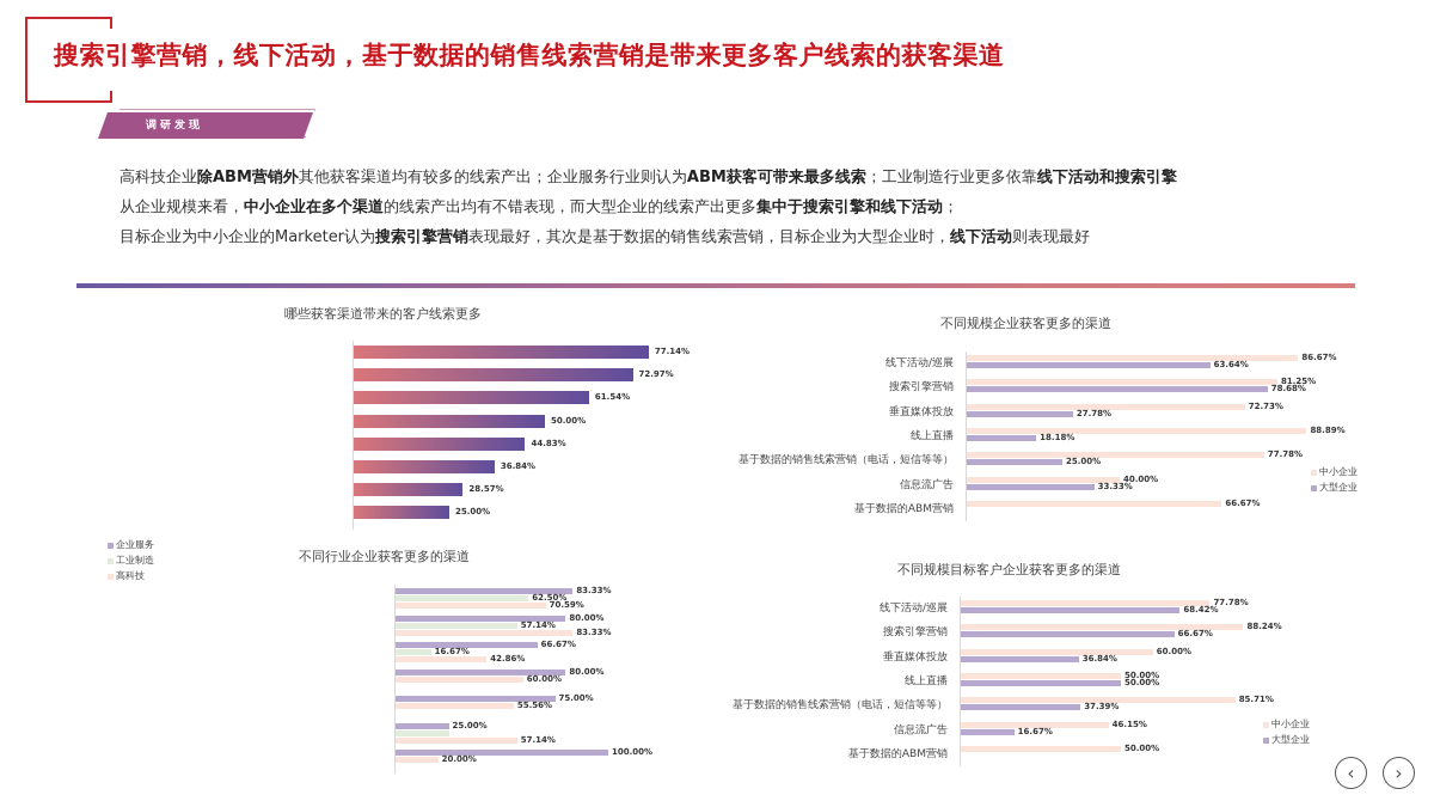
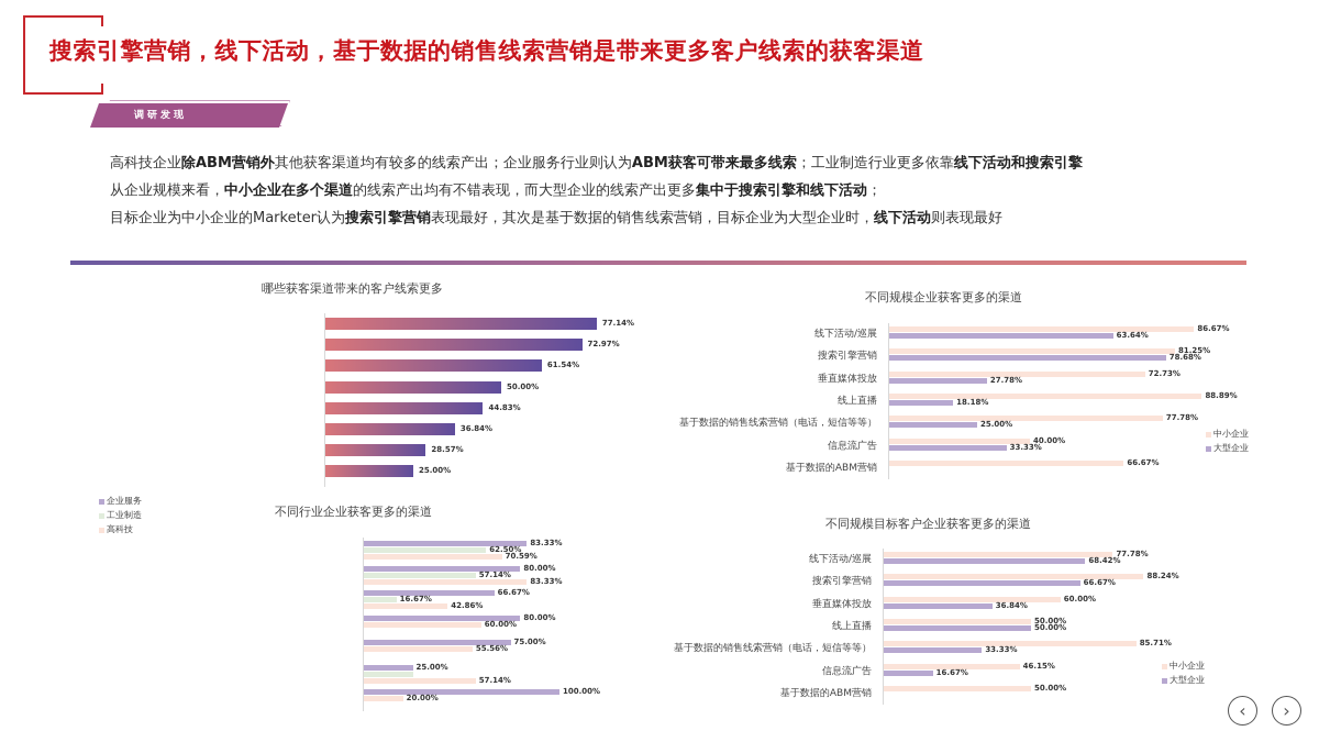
不同规模目标客户企业获客更多的渠道/大型企业/基于数据的销售线索营销（电话，短信等等）: 37.39% -> 33.33%
